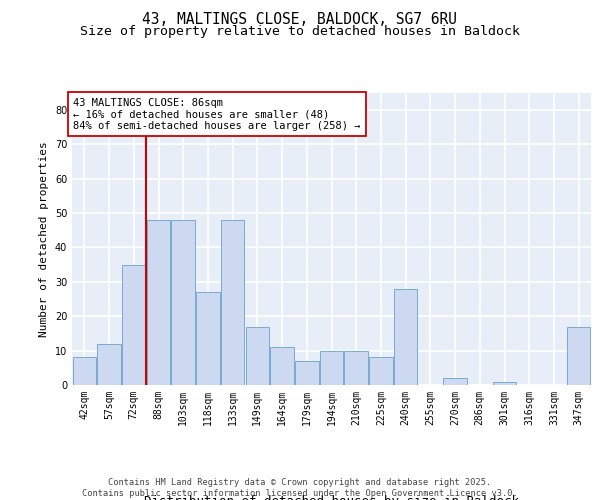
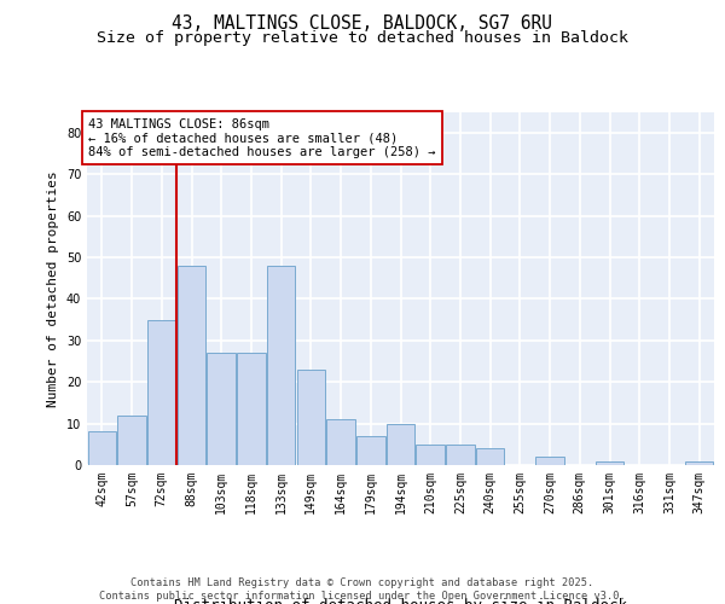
103sqm: 48 -> 27
149sqm: 17 -> 23
210sqm: 10 -> 5
225sqm: 8 -> 5
240sqm: 28 -> 4
347sqm: 17 -> 1
